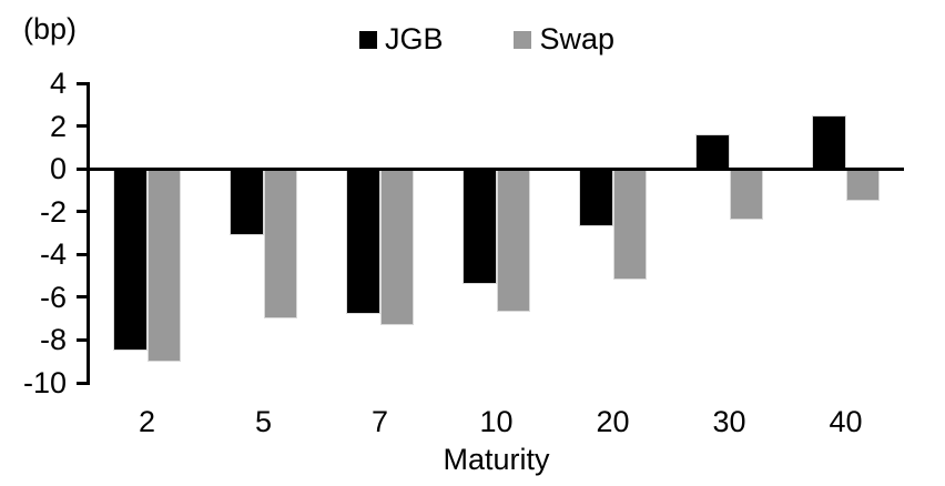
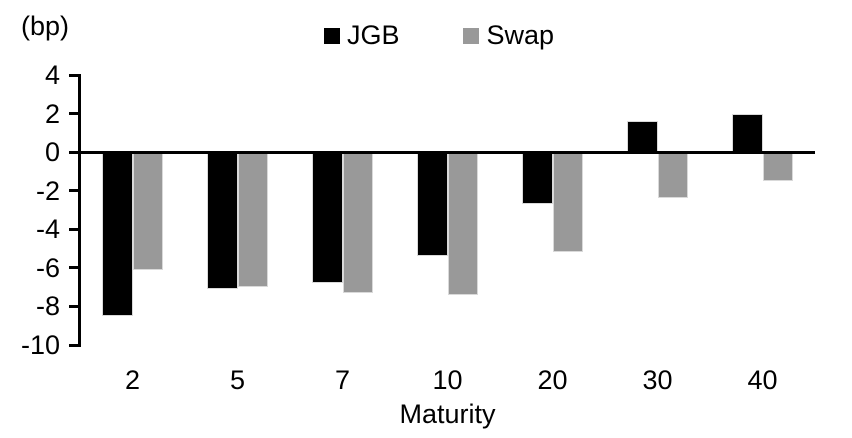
Swap/2: -9.0 -> -6.1
JGB/5: -3.1 -> -7.1
Swap/10: -6.7 -> -7.4
JGB/40: 2.5 -> 2.0
